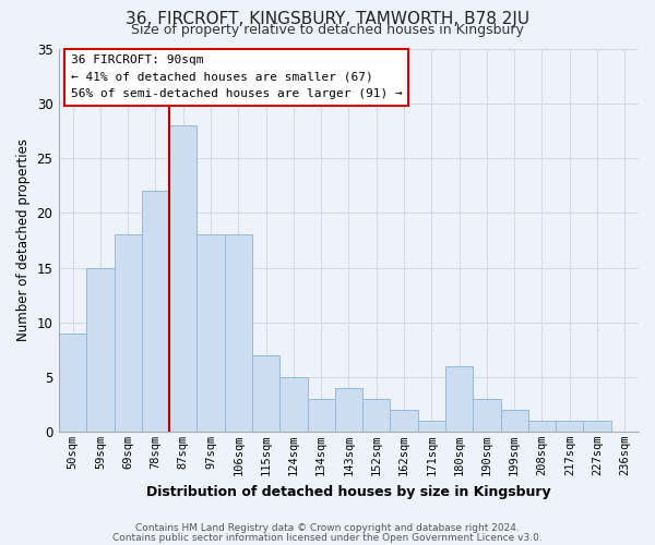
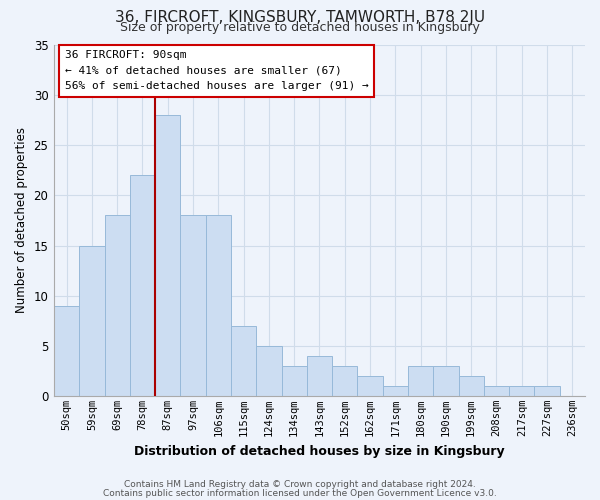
180sqm: 6 -> 3
